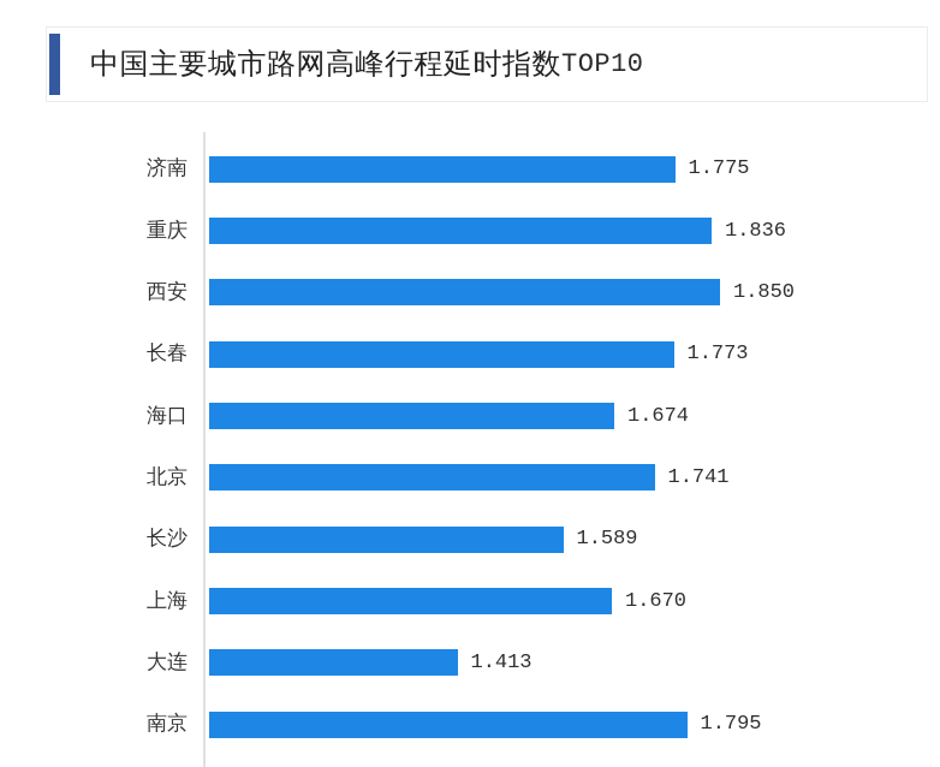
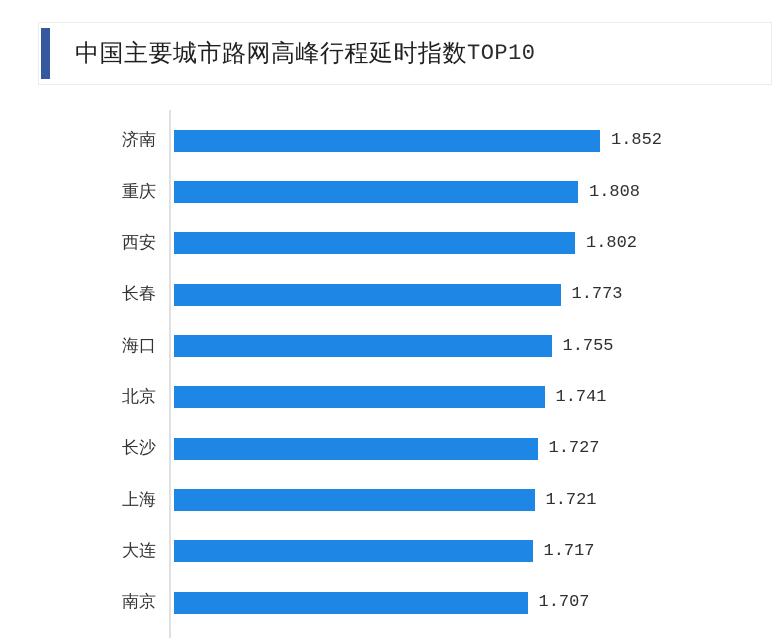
济南: 1.775 -> 1.852
重庆: 1.836 -> 1.808
西安: 1.850 -> 1.802
海口: 1.674 -> 1.755
长沙: 1.589 -> 1.727
上海: 1.670 -> 1.721
大连: 1.413 -> 1.717
南京: 1.795 -> 1.707
